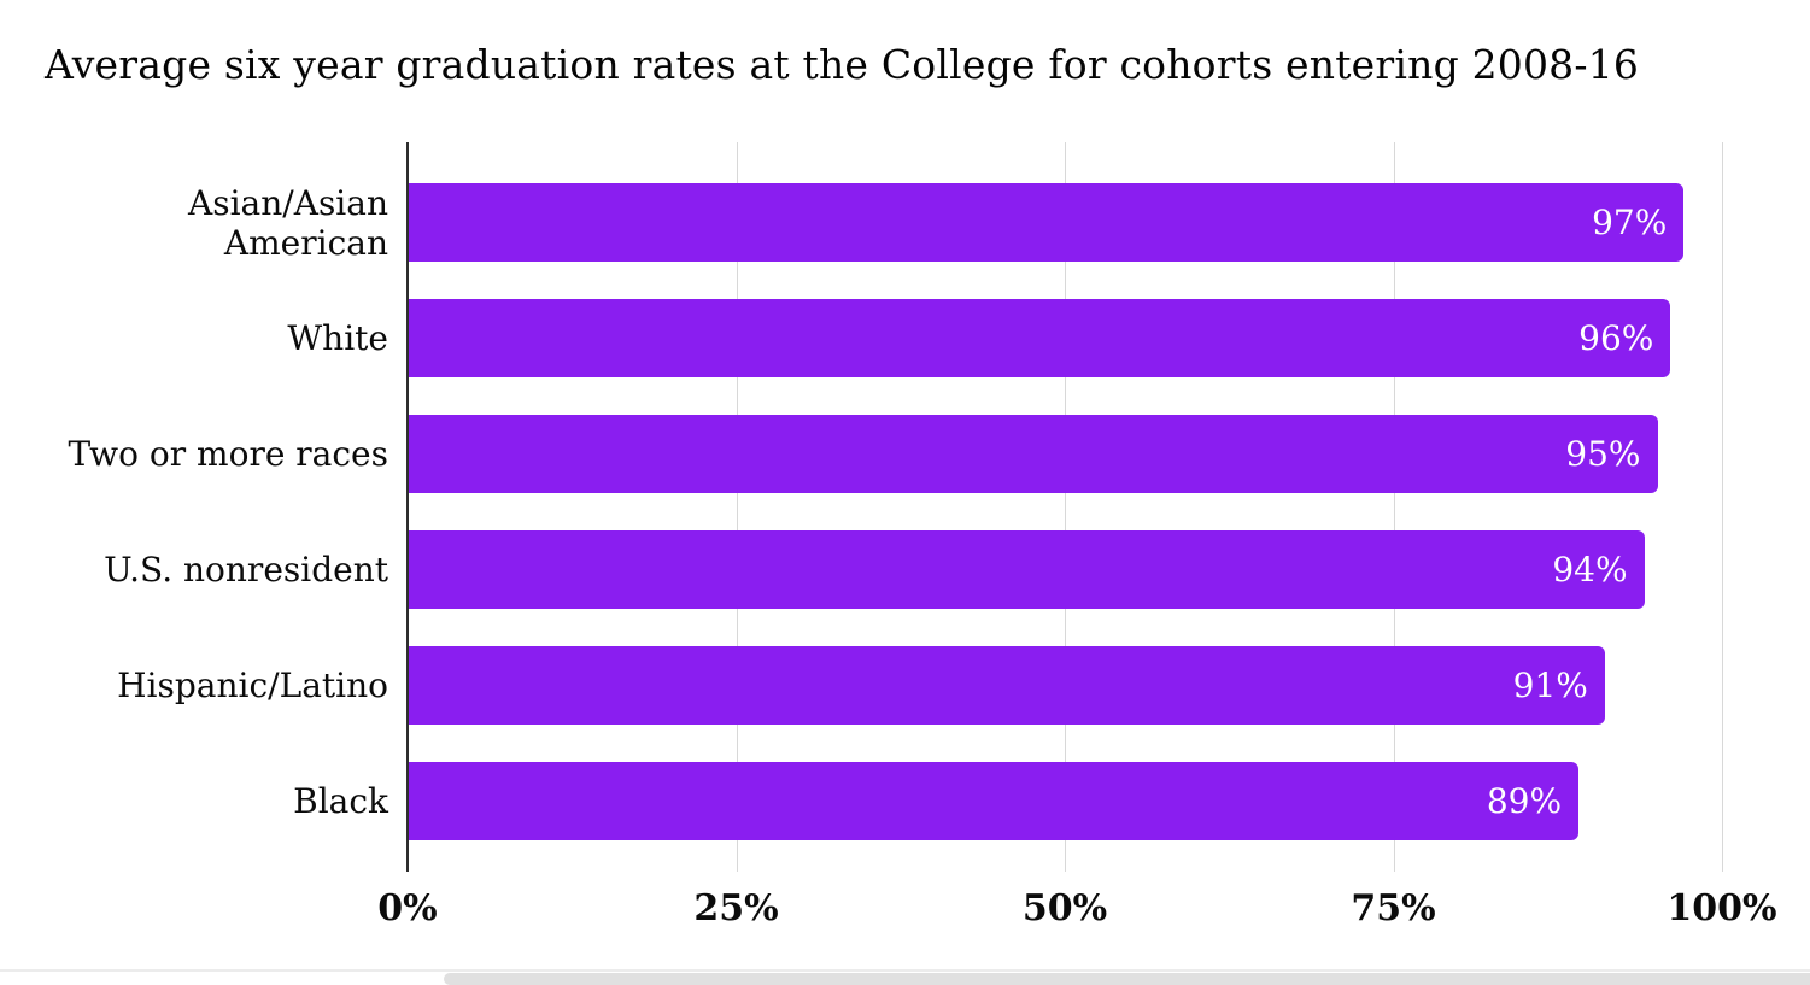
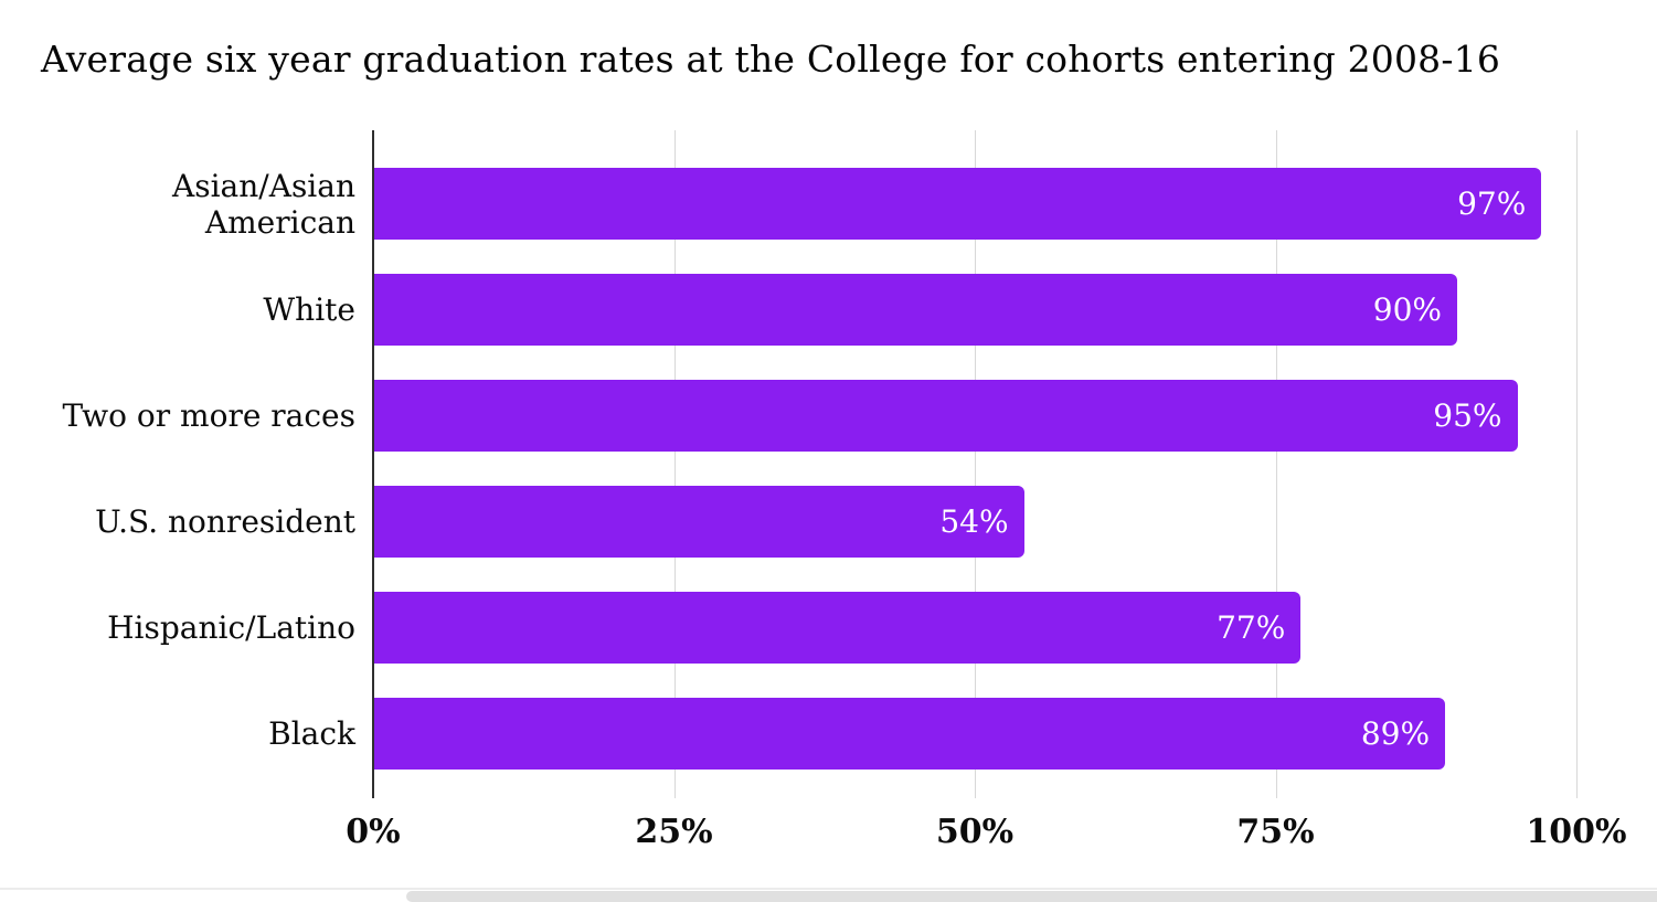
White: 96% -> 90%
U.S. nonresident: 94% -> 54%
Hispanic/Latino: 91% -> 77%
